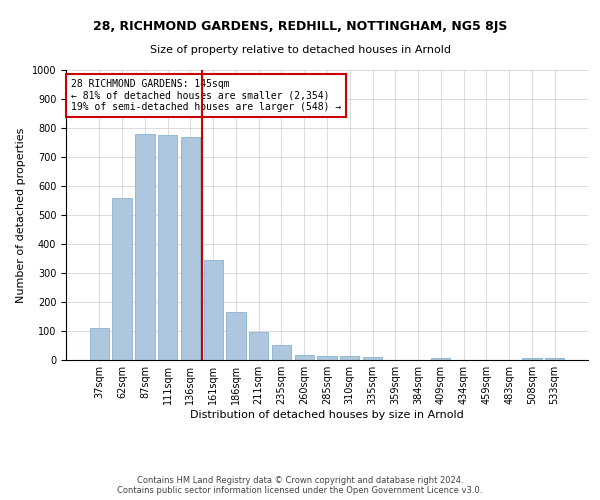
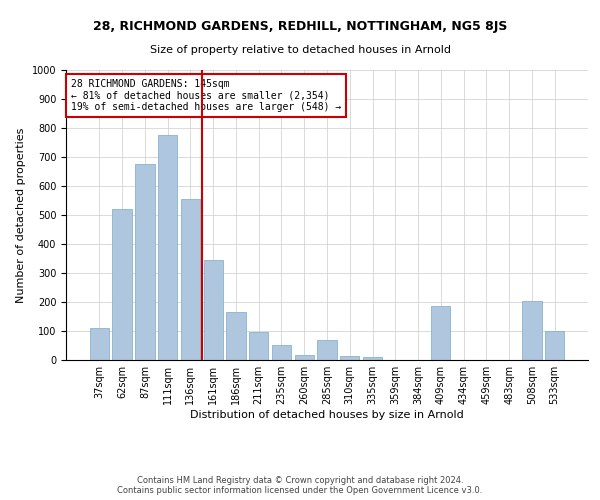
62sqm: 560 -> 520
87sqm: 780 -> 675
136sqm: 770 -> 555
285sqm: 15 -> 70
409sqm: 8 -> 185
508sqm: 8 -> 205
533sqm: 8 -> 100
